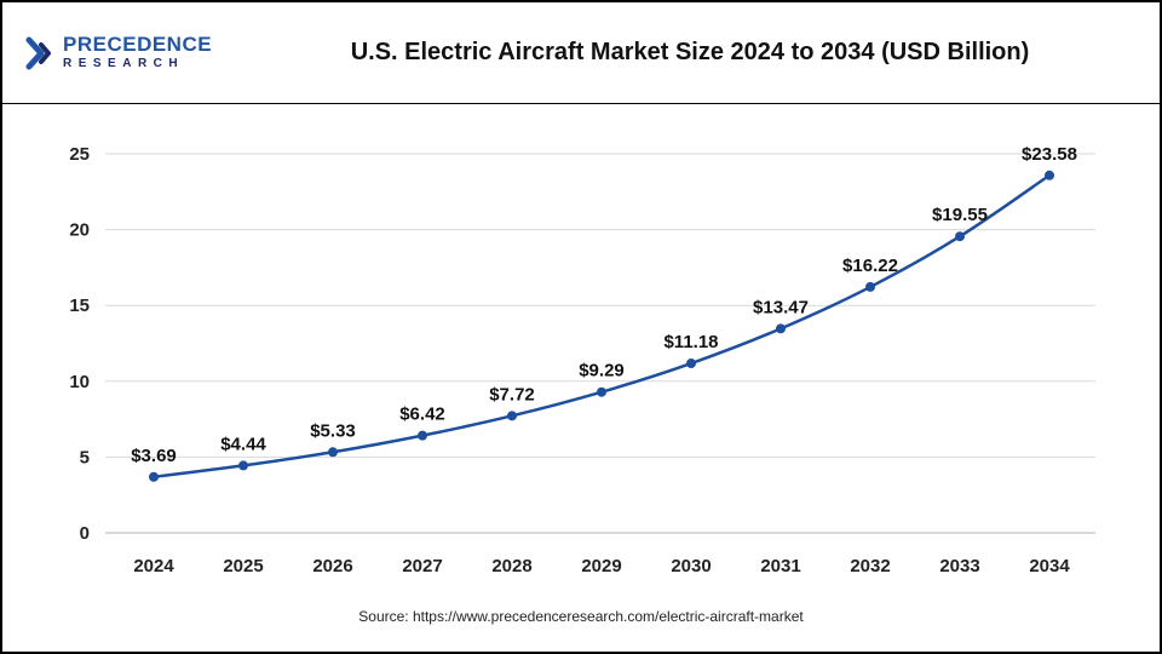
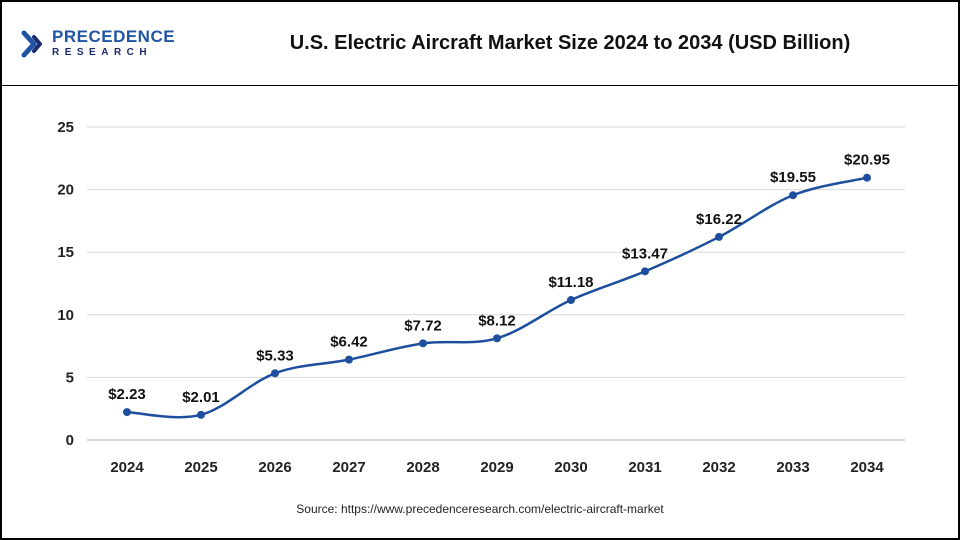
2024: $3.69 -> $2.23
2025: $4.44 -> $2.01
2029: $9.29 -> $8.12
2034: $23.58 -> $20.95
